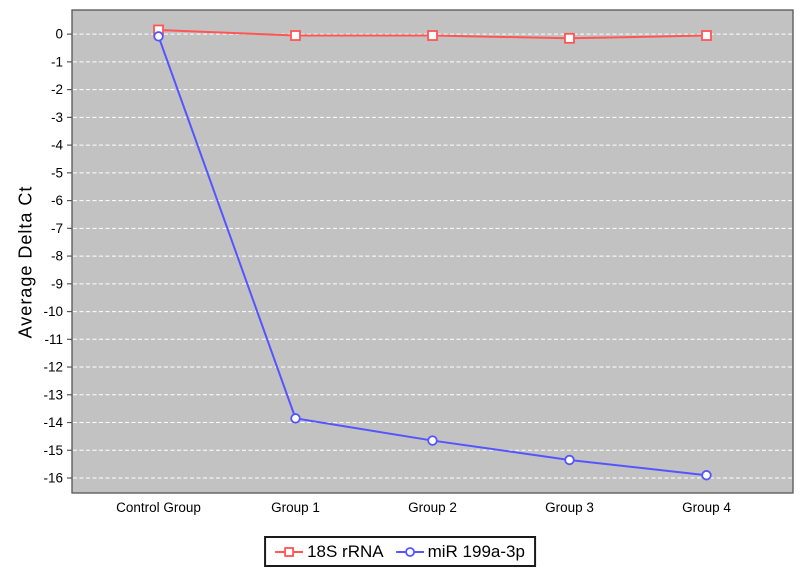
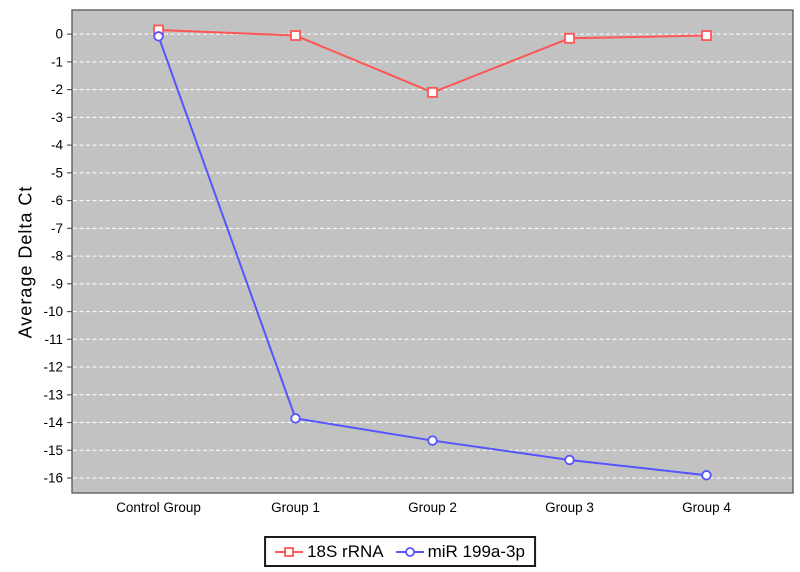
18S rRNA/Group 2: -0.1 -> -2.1
